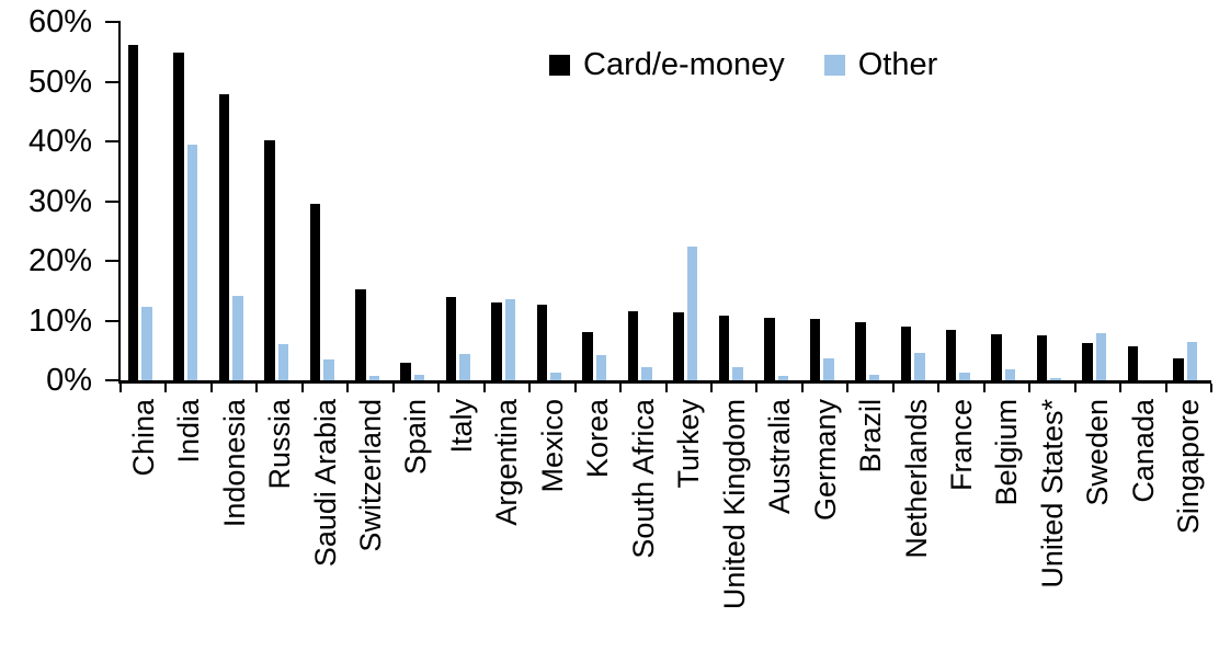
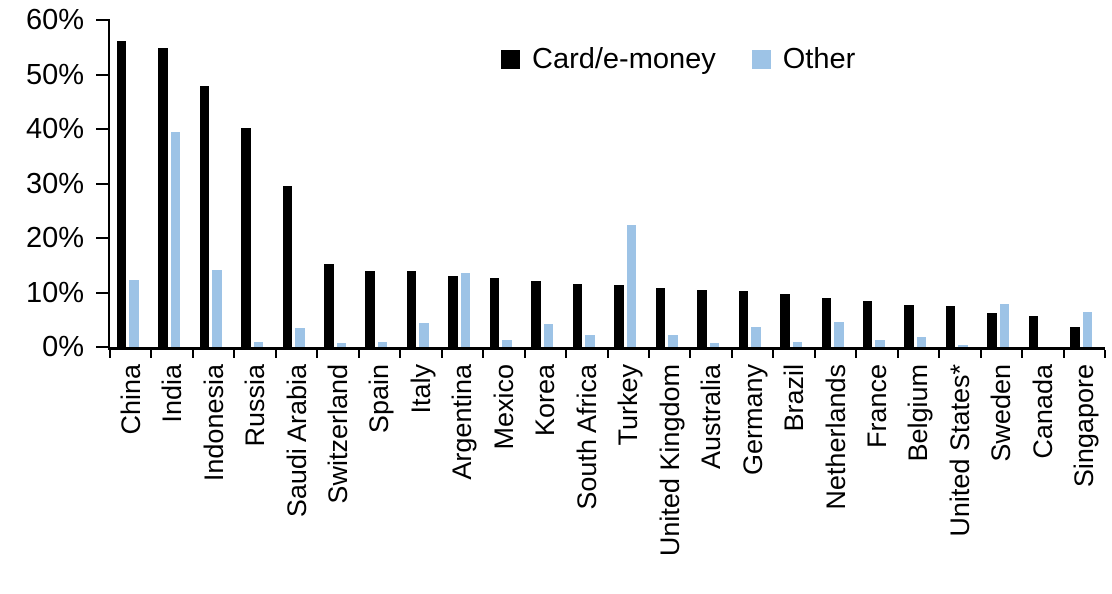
Other/Russia: 6% -> 1%
Card/e-money/Spain: 3% -> 14%
Card/e-money/Korea: 8% -> 12%
